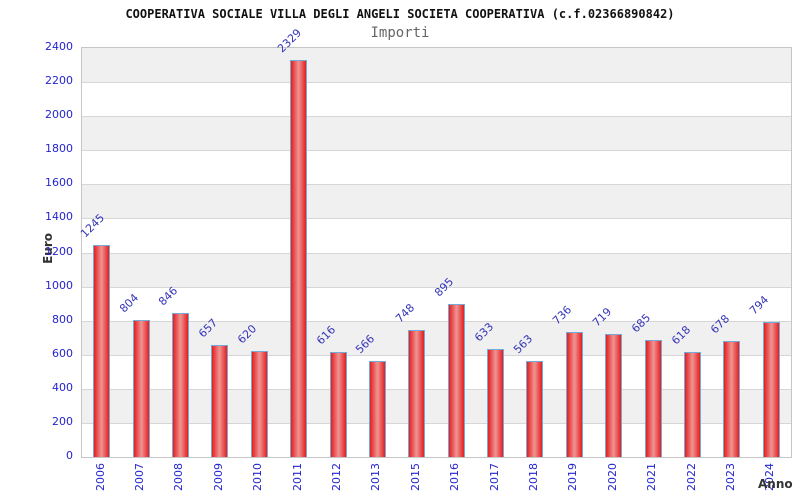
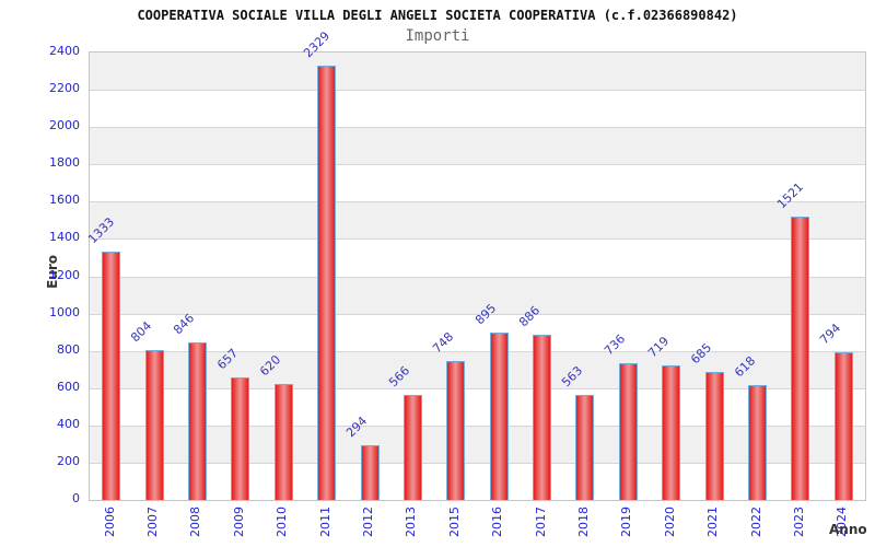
2006: 1245 -> 1333
2012: 616 -> 294
2017: 633 -> 886
2023: 678 -> 1521
